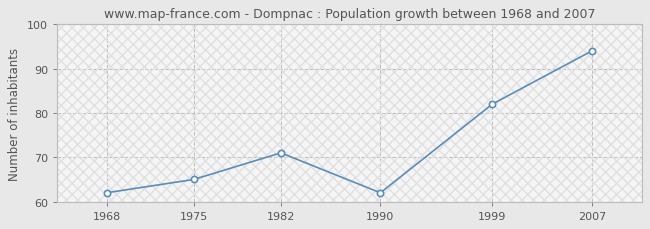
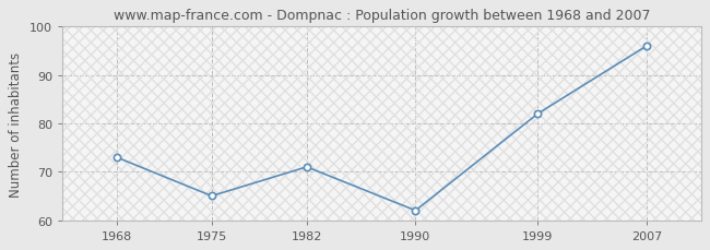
1968: 62 -> 73
2007: 94 -> 96
